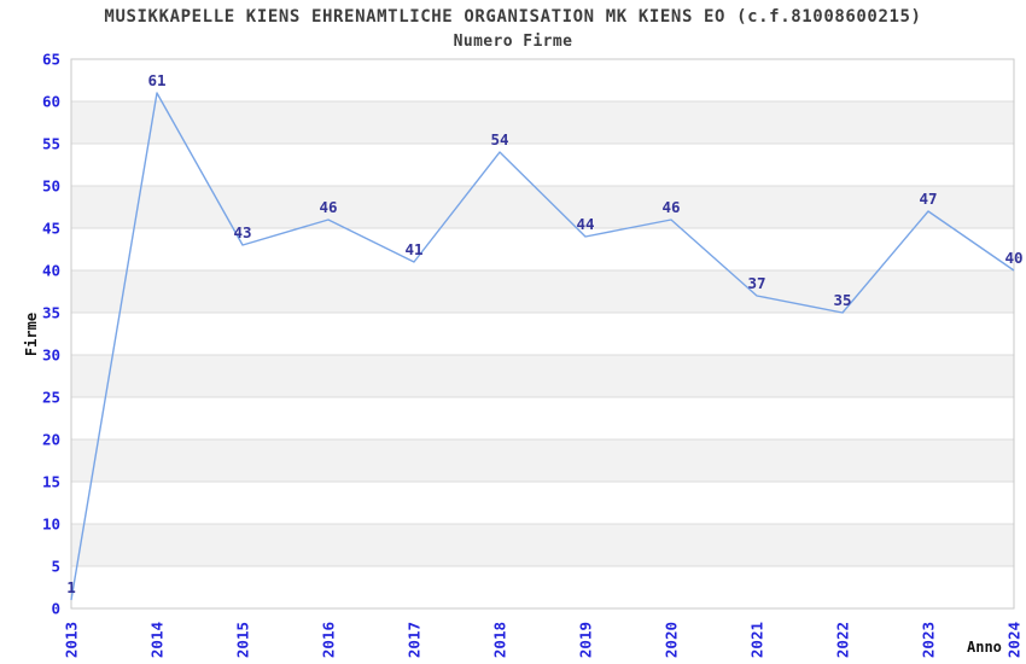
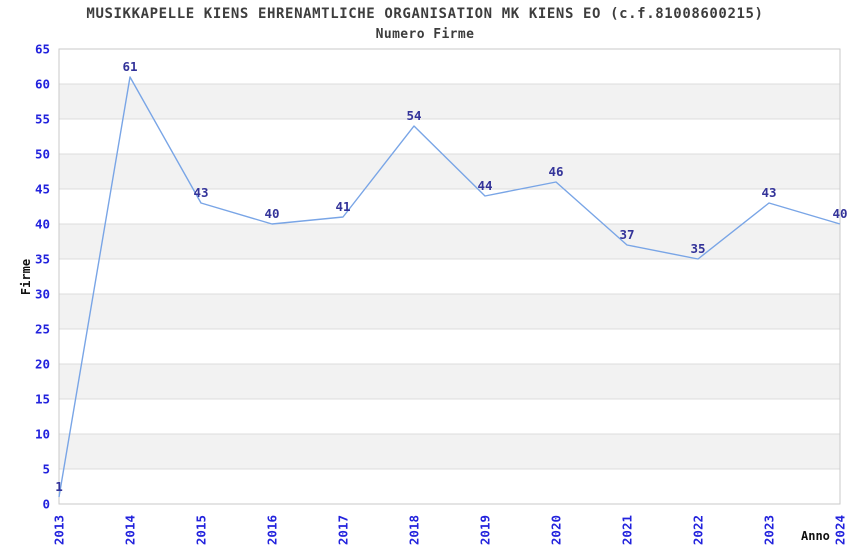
2016: 46 -> 40
2023: 47 -> 43
